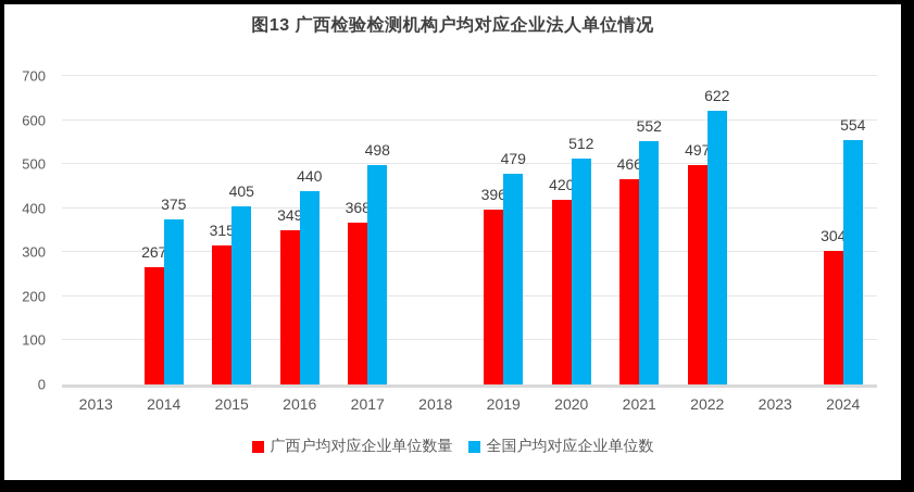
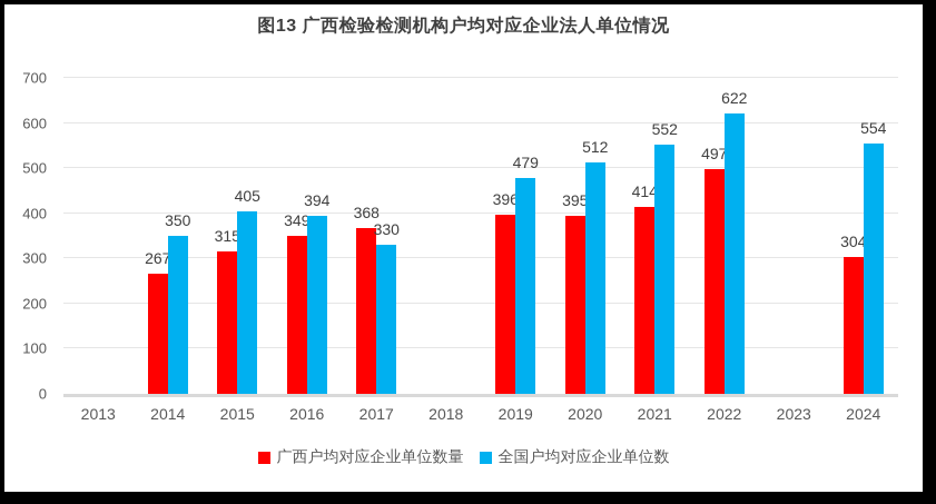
全国户均对应企业单位数/2014: 375 -> 350
全国户均对应企业单位数/2016: 440 -> 394
全国户均对应企业单位数/2017: 498 -> 330
广西户均对应企业单位数量/2020: 420 -> 395
广西户均对应企业单位数量/2021: 466 -> 414
